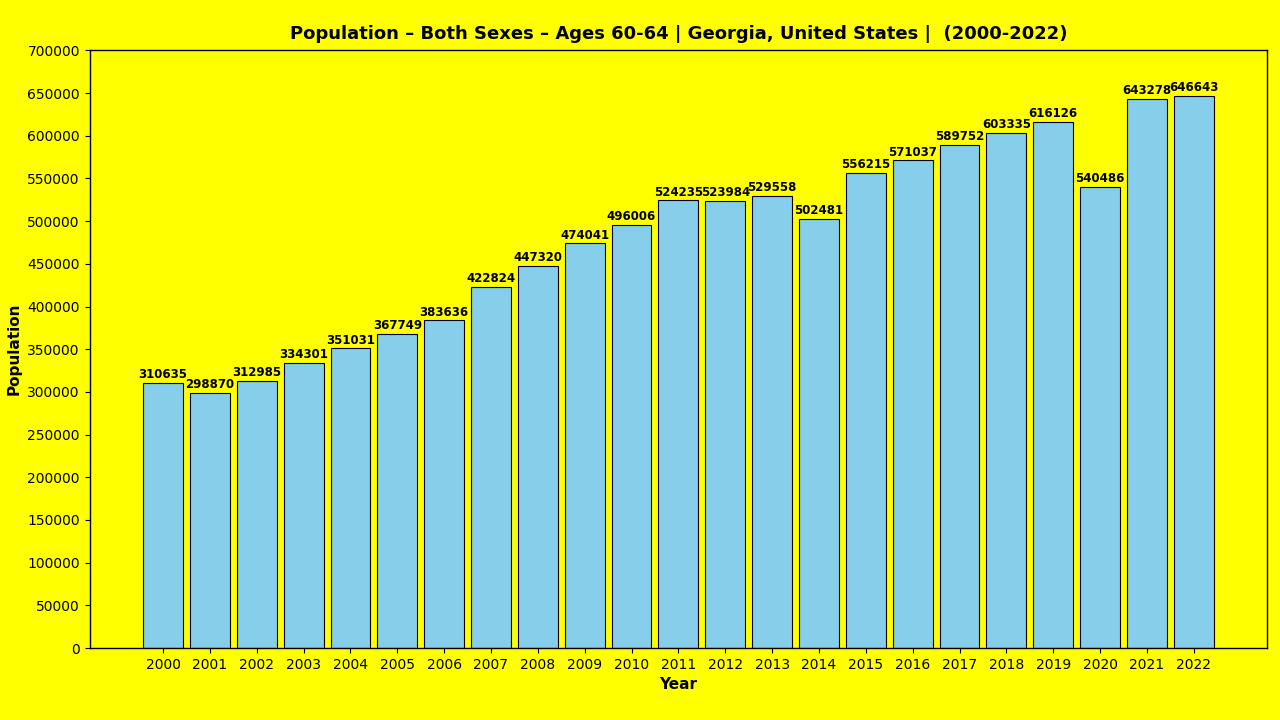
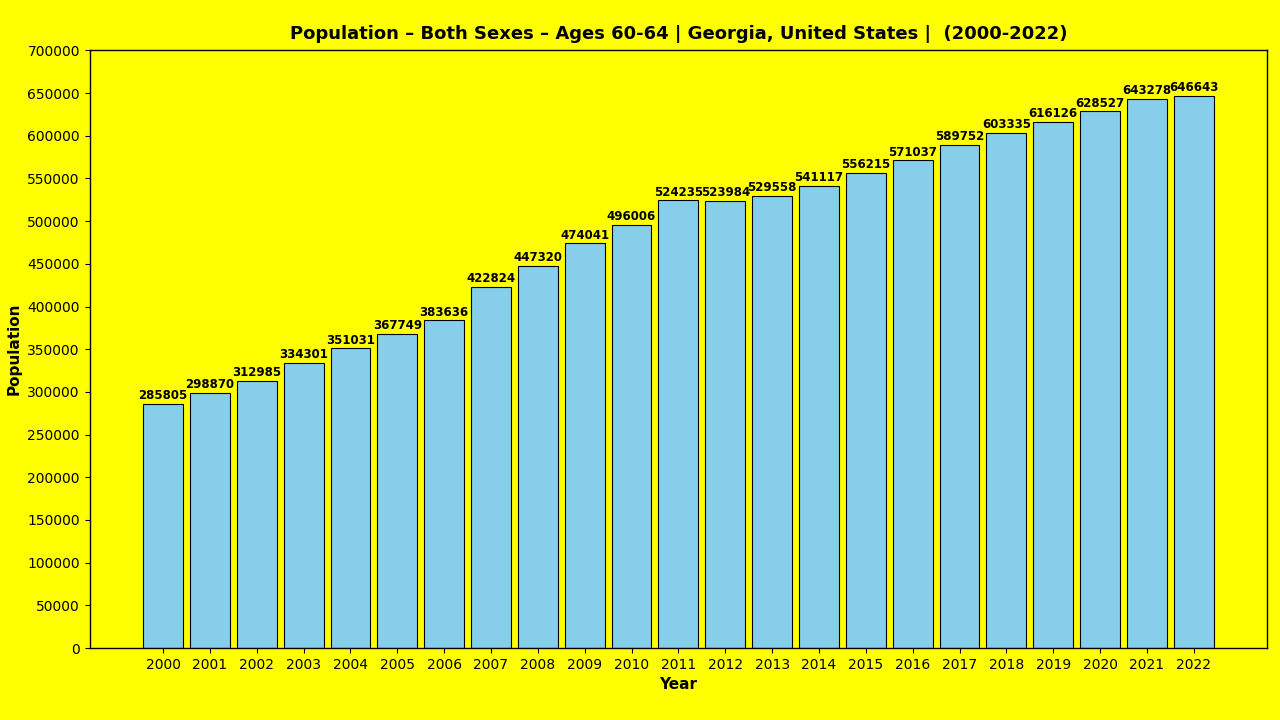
2000: 310635 -> 285805
2014: 502481 -> 541117
2020: 540486 -> 628527
